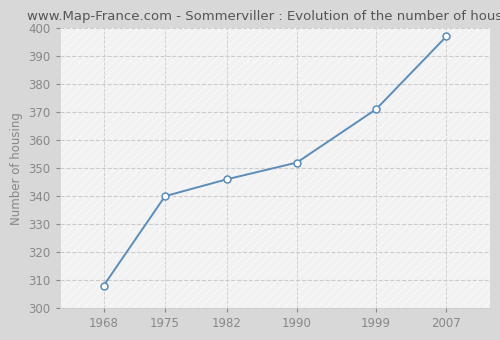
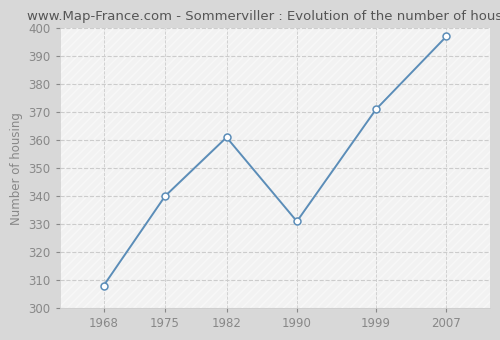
1982: 346 -> 361
1990: 352 -> 331
